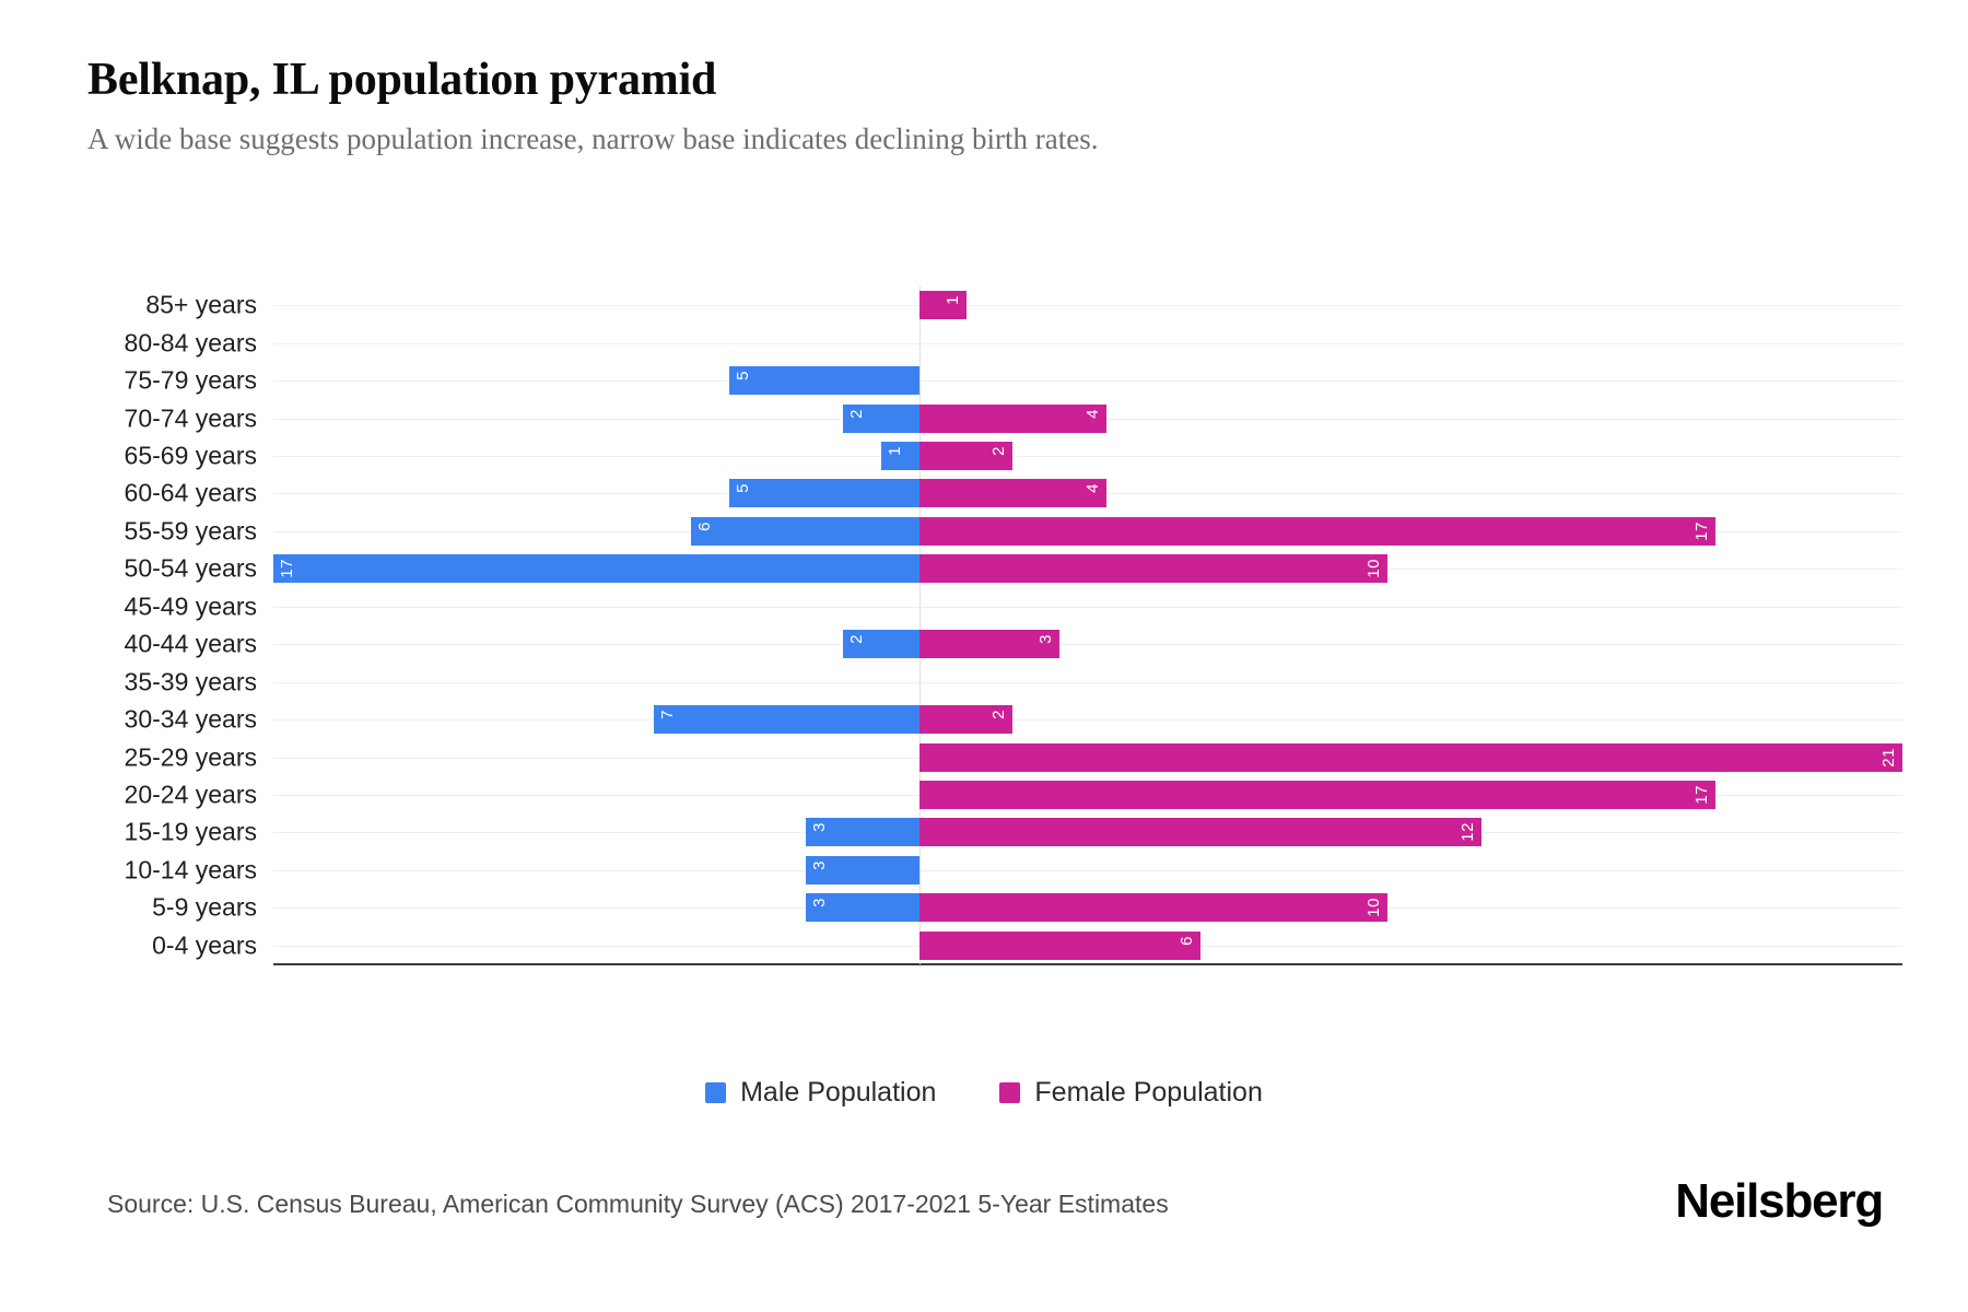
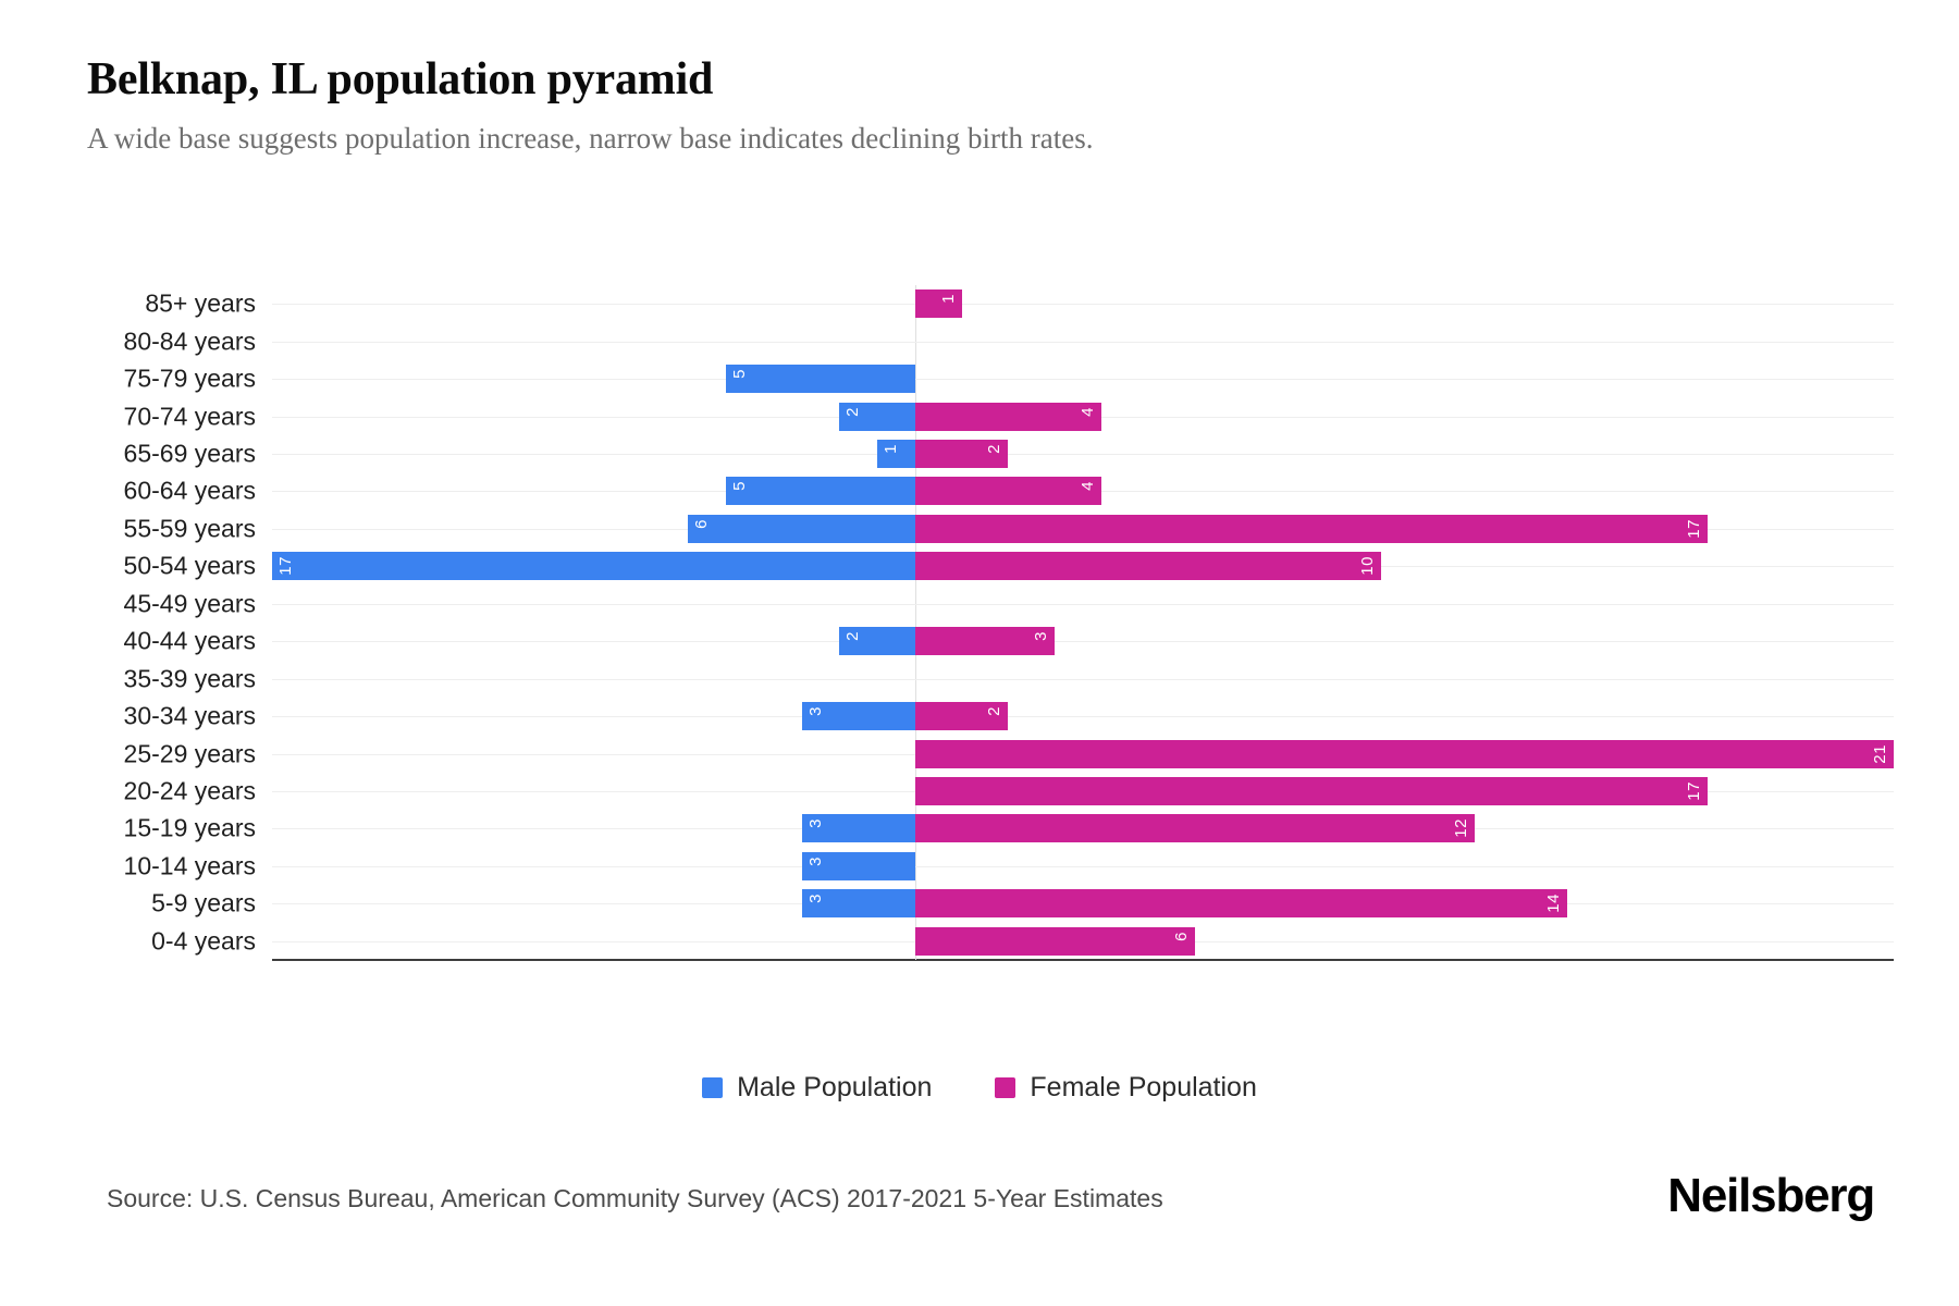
Male Population/30-34 years: 7 -> 3
Female Population/5-9 years: 10 -> 14
